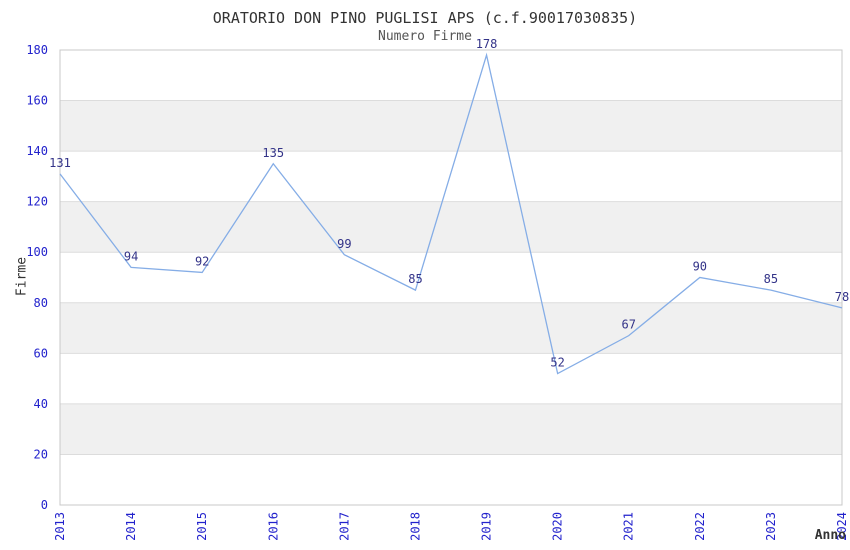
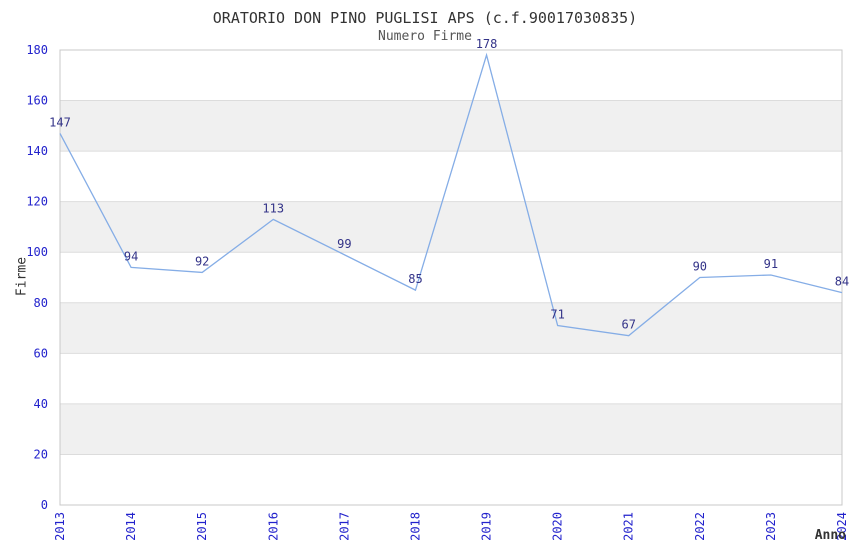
2013: 131 -> 147
2016: 135 -> 113
2020: 52 -> 71
2023: 85 -> 91
2024: 78 -> 84
